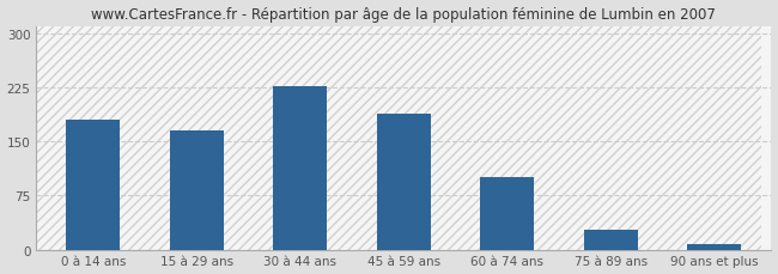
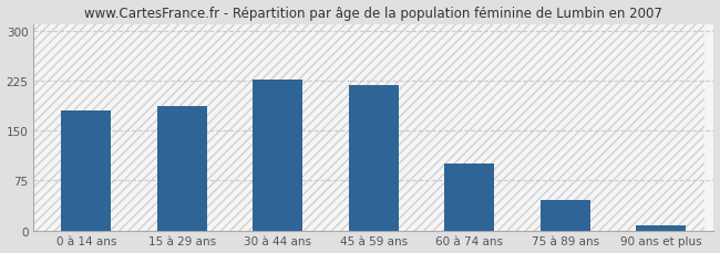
15 à 29 ans: 165 -> 186
45 à 59 ans: 188 -> 218
75 à 89 ans: 28 -> 46
